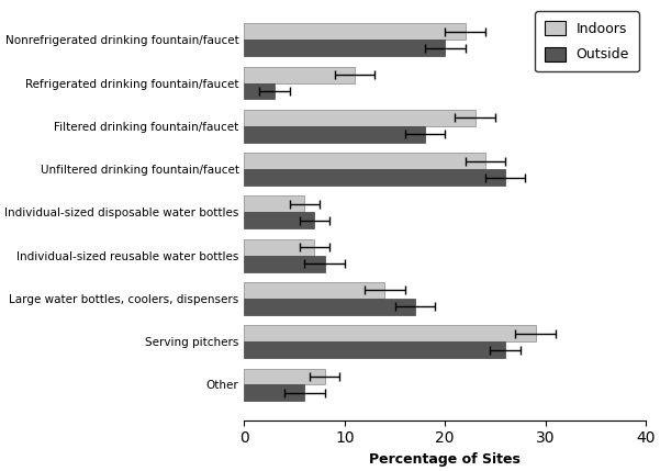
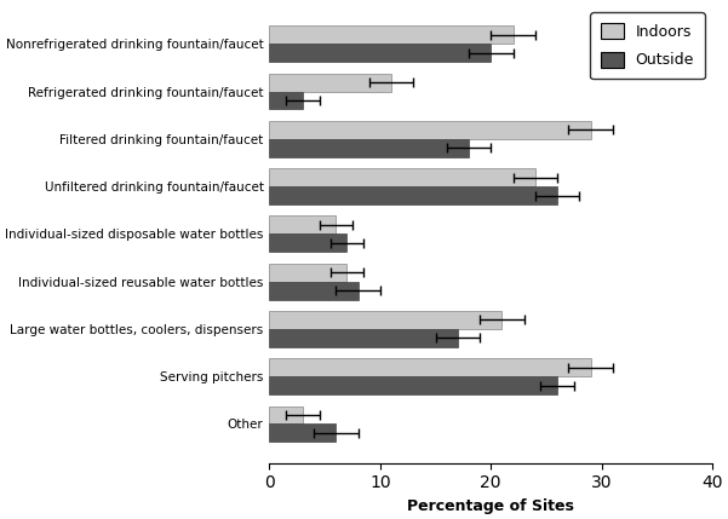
Indoors/Filtered drinking fountain/faucet: 23 -> 29
Indoors/Large water bottles, coolers, dispensers: 14 -> 21
Indoors/Other: 8 -> 3
